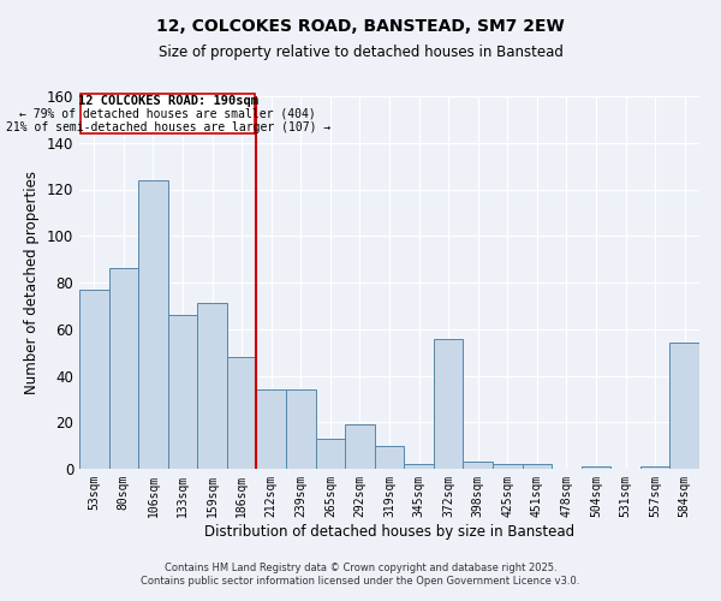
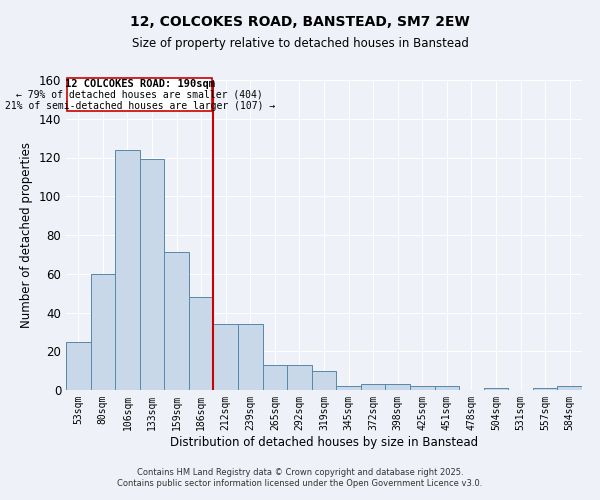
53sqm: 77 -> 25
80sqm: 86 -> 60
133sqm: 66 -> 119
292sqm: 19 -> 13
372sqm: 56 -> 3
584sqm: 54 -> 2
